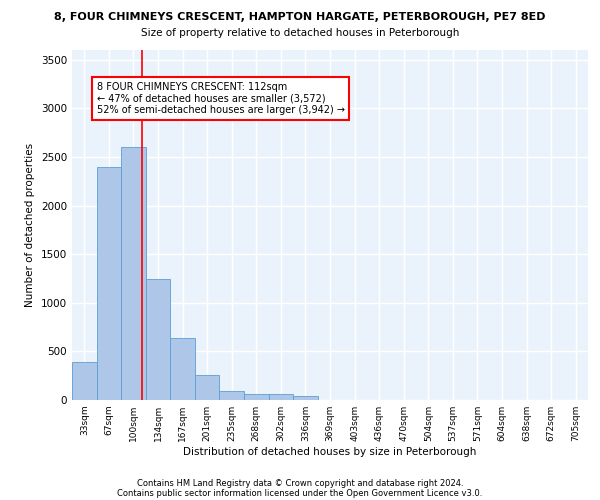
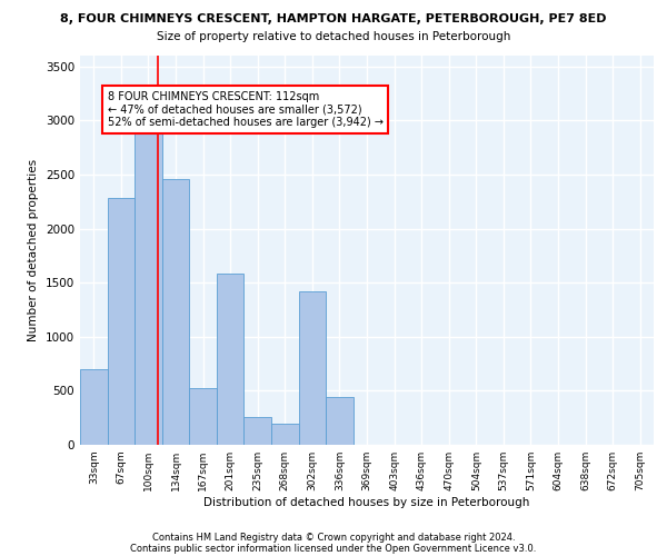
33sqm: 390 -> 700
67sqm: 2400 -> 2280
100sqm: 2600 -> 2900
134sqm: 1240 -> 2460
167sqm: 640 -> 520
201sqm: 260 -> 1580
235sqm: 100 -> 260
268sqm: 60 -> 200
302sqm: 60 -> 1420
336sqm: 40 -> 440
